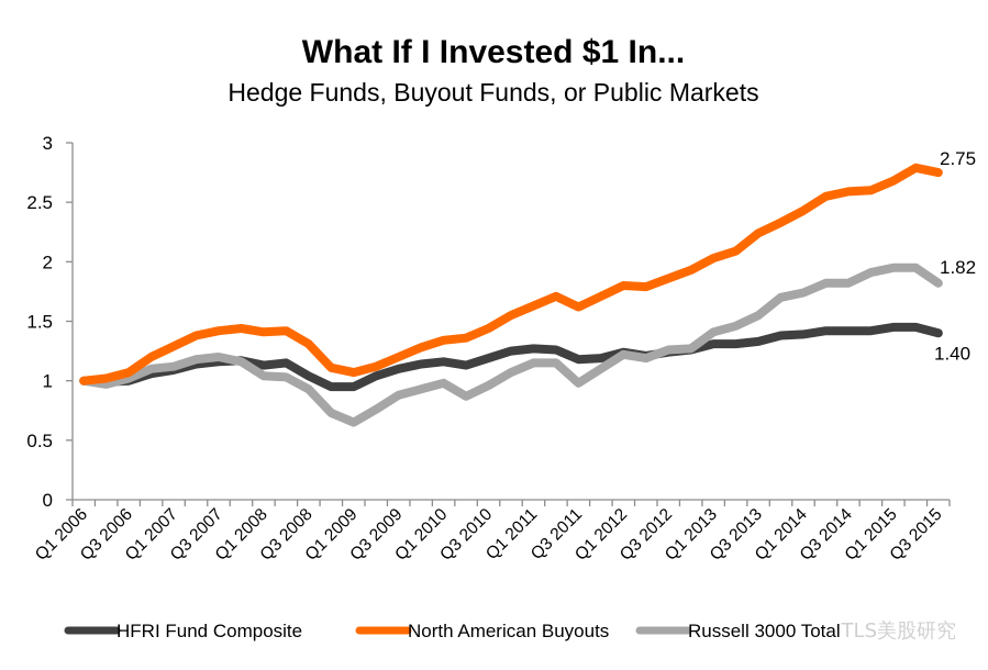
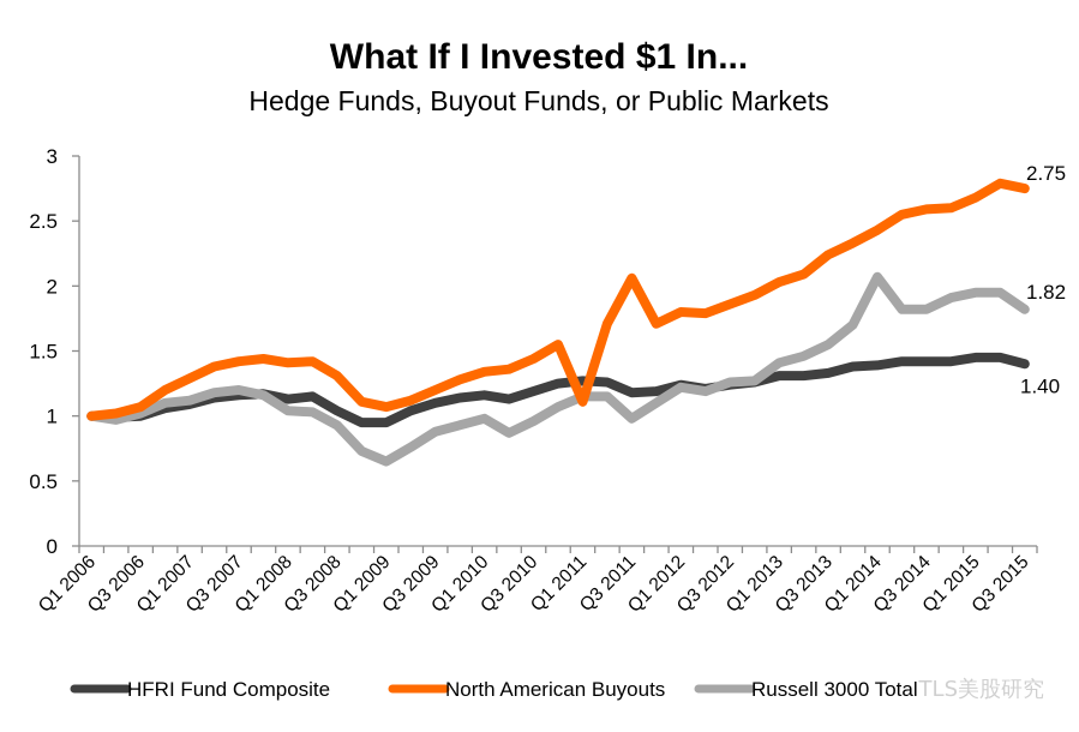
North American Buyouts/Q1 2011: 1.63 -> 1.11
North American Buyouts/Q3 2011: 1.62 -> 2.06
Russell 3000 Total/Q1 2014: 1.74 -> 2.07
